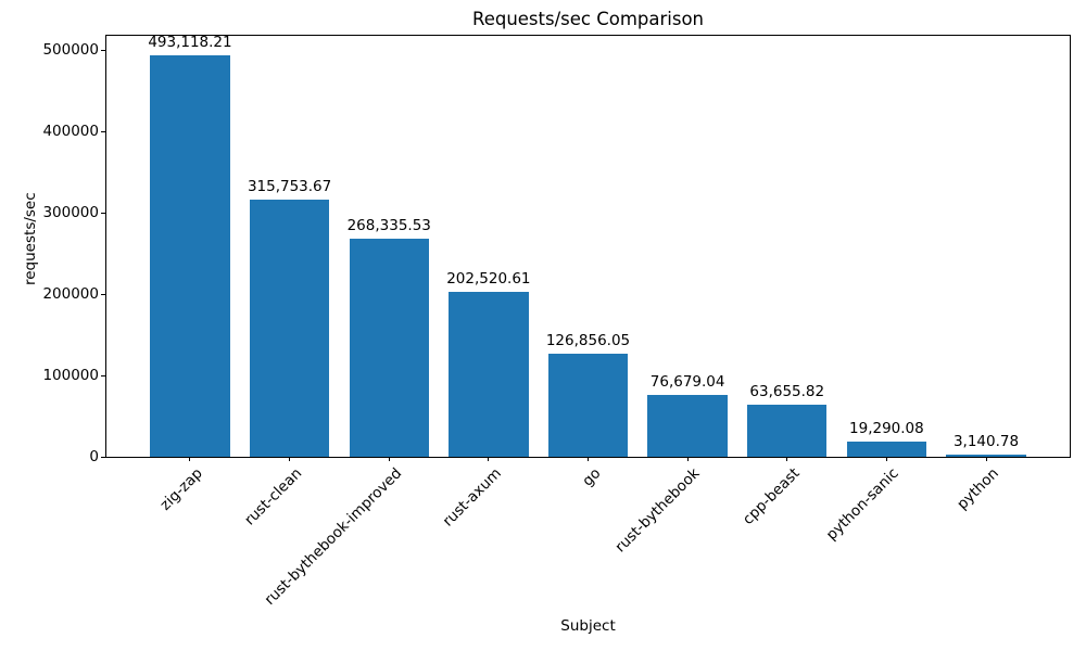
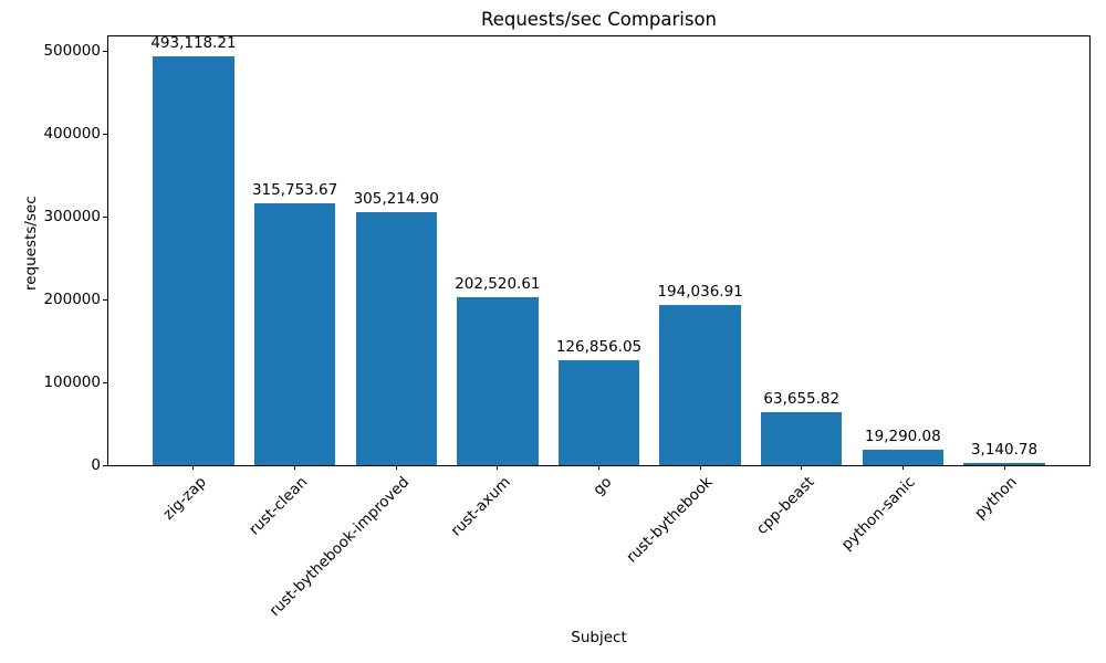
rust-bythebook-improved: 268,335.53 -> 305,214.90
rust-bythebook: 76,679.04 -> 194,036.91
